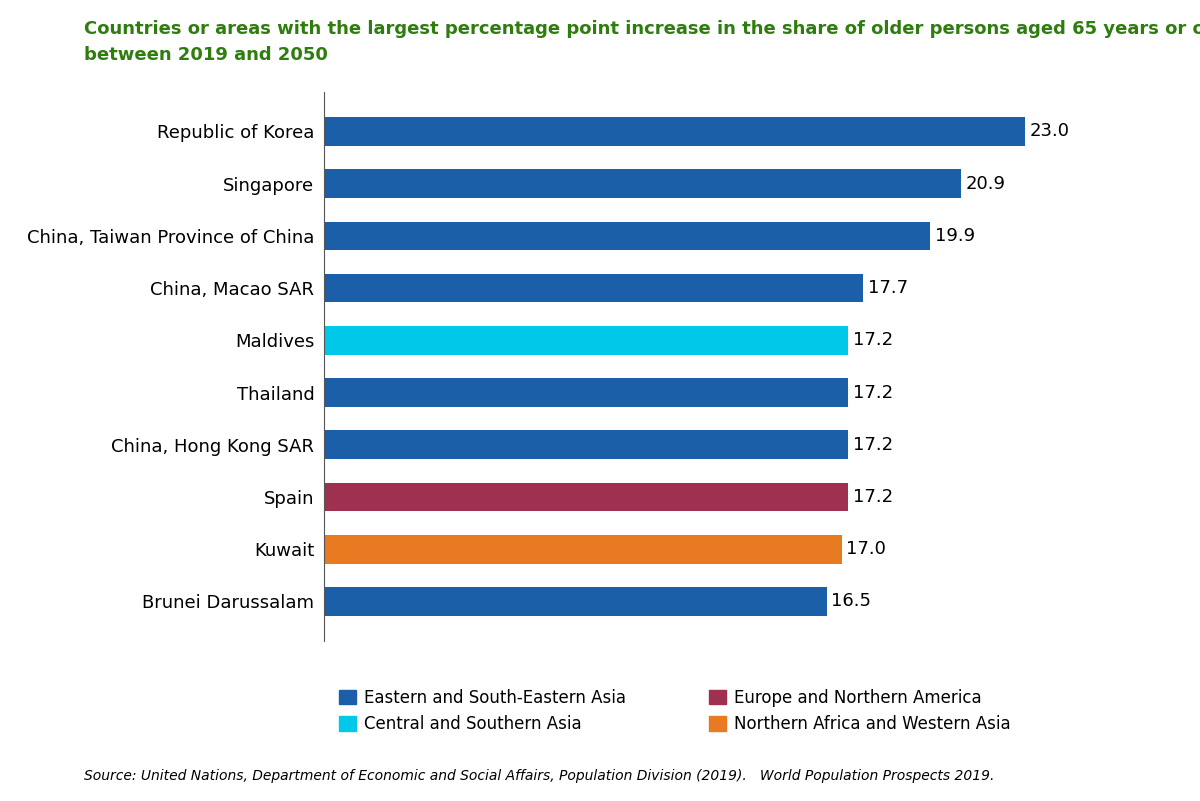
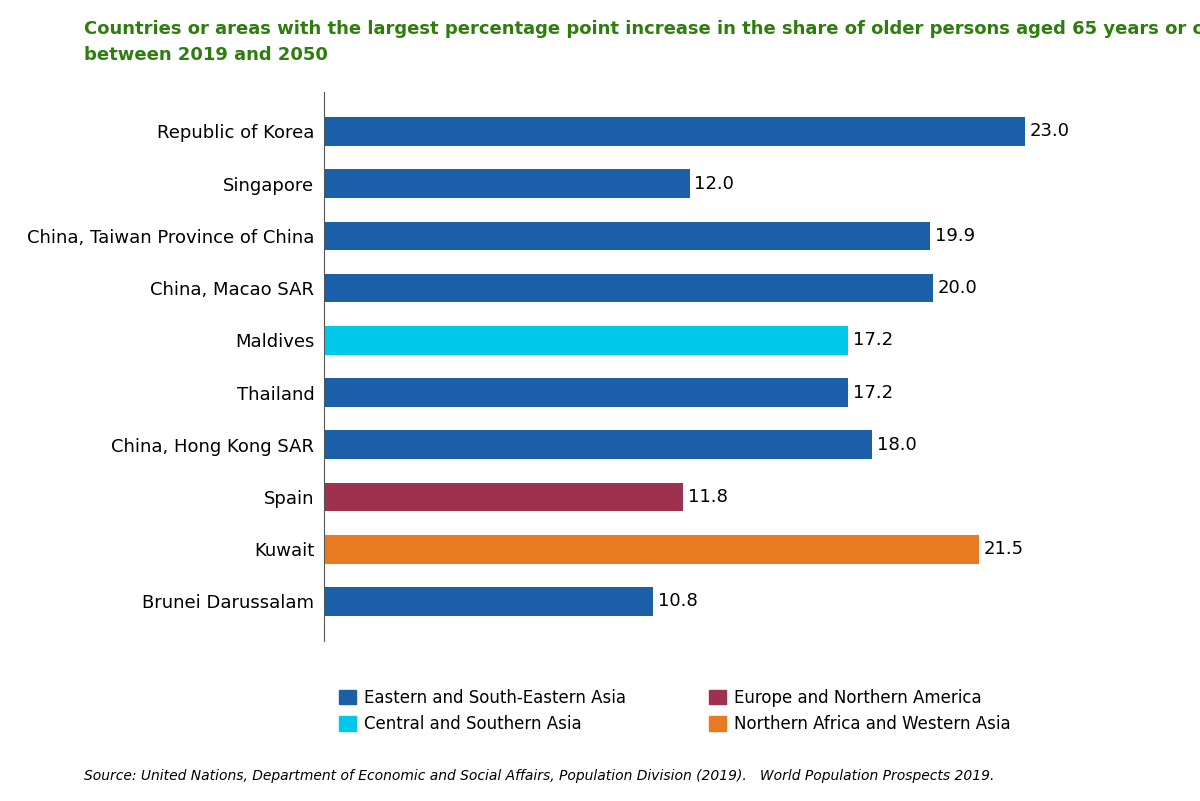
Singapore: 20.9 -> 12.0
China, Macao SAR: 17.7 -> 20.0
China, Hong Kong SAR: 17.2 -> 18.0
Spain: 17.2 -> 11.8
Kuwait: 17.0 -> 21.5
Brunei Darussalam: 16.5 -> 10.8
